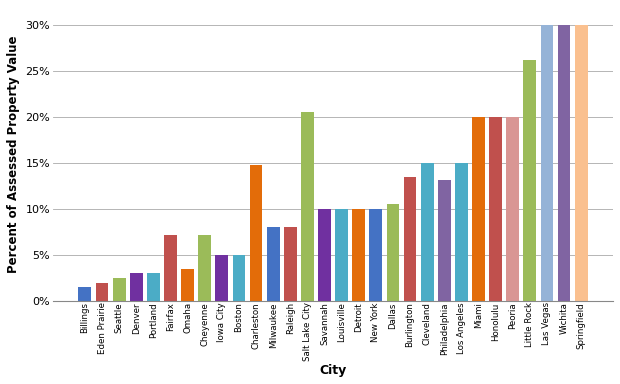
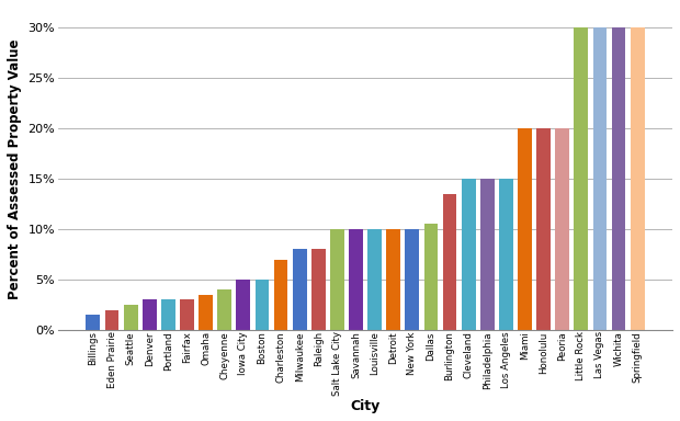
Fairfax: 7.2% -> 3.0%
Cheyenne: 7.2% -> 4.0%
Charleston: 14.8% -> 7.0%
Salt Lake City: 20.6% -> 10.0%
Philadelphia: 13.2% -> 15.0%
Little Rock: 26.2% -> 30.0%
